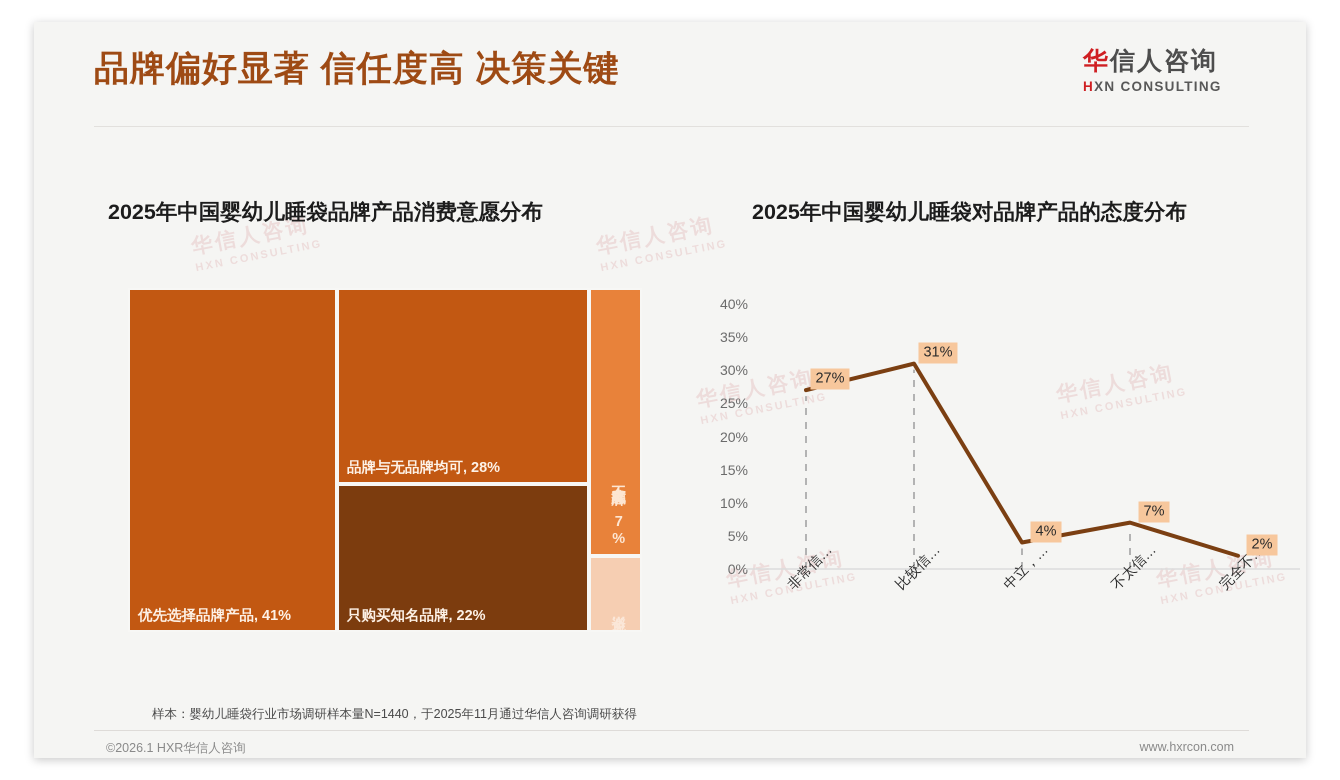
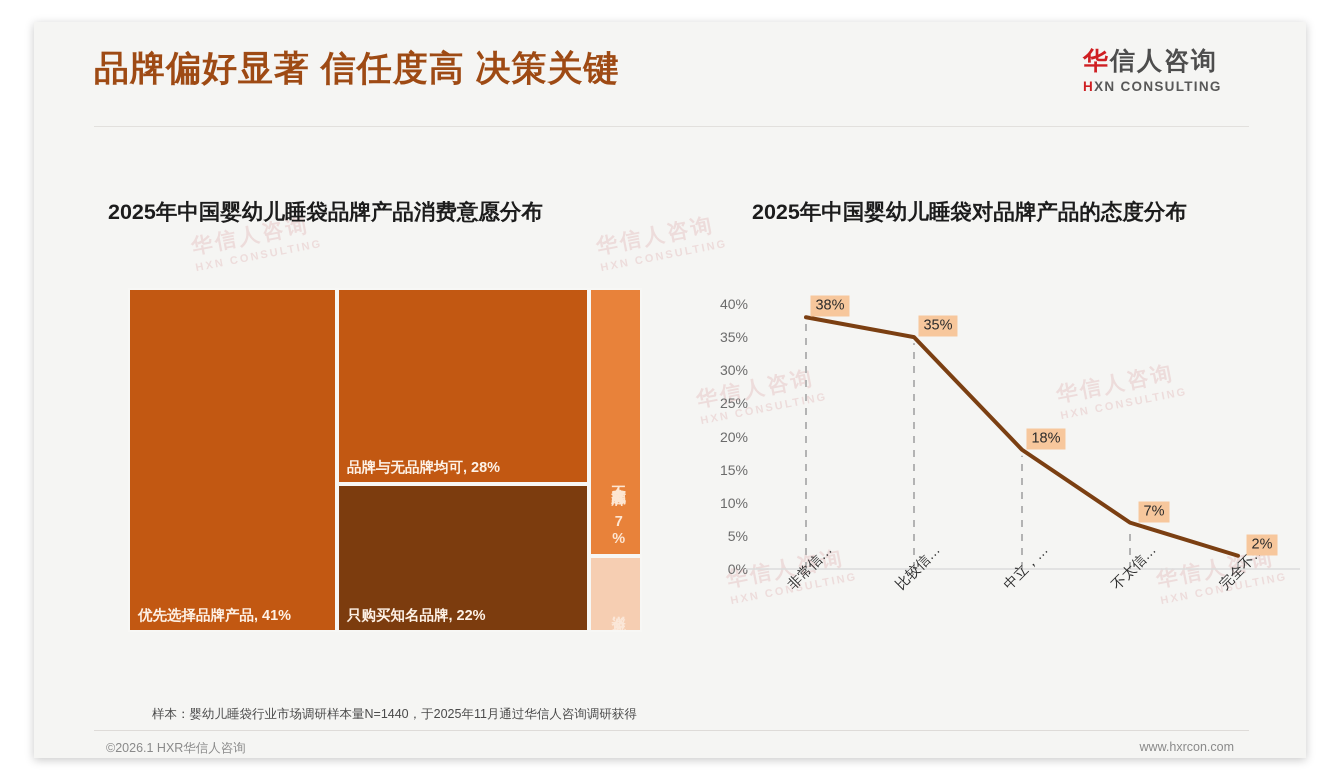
2025年中国婴幼儿睡袋对品牌产品的态度分布/非常信…: 27% -> 38%
2025年中国婴幼儿睡袋对品牌产品的态度分布/比较信…: 31% -> 35%
2025年中国婴幼儿睡袋对品牌产品的态度分布/中立，…: 4% -> 18%
